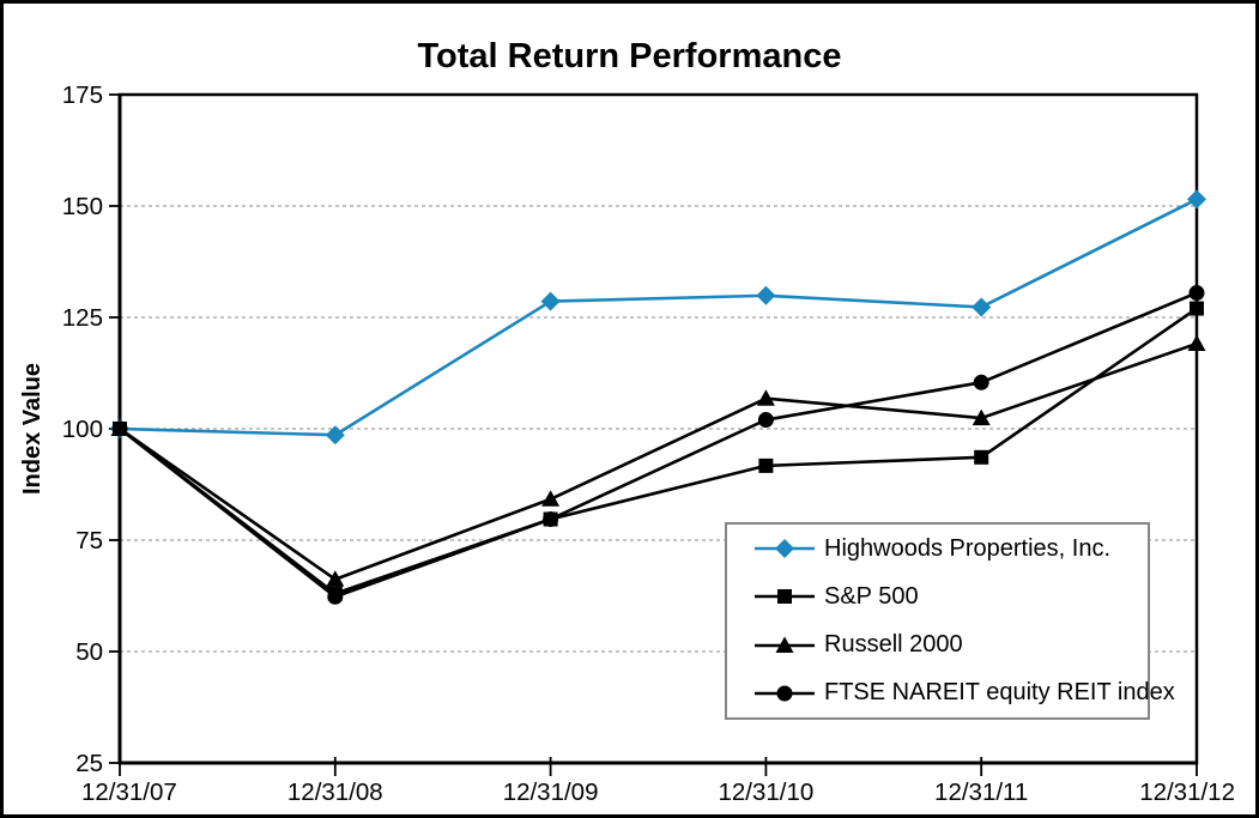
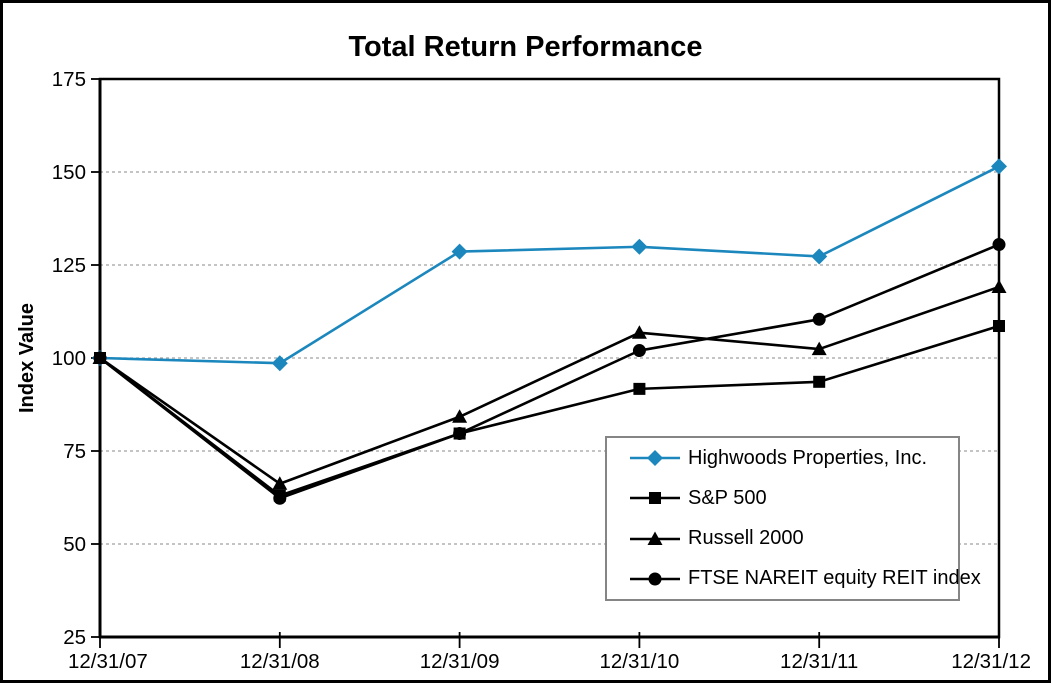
S&P 500/12/31/12: 127 -> 109
